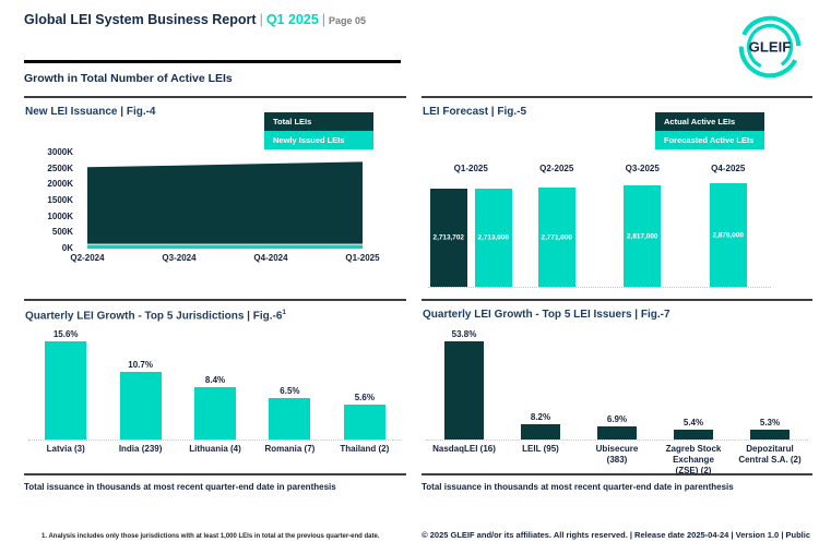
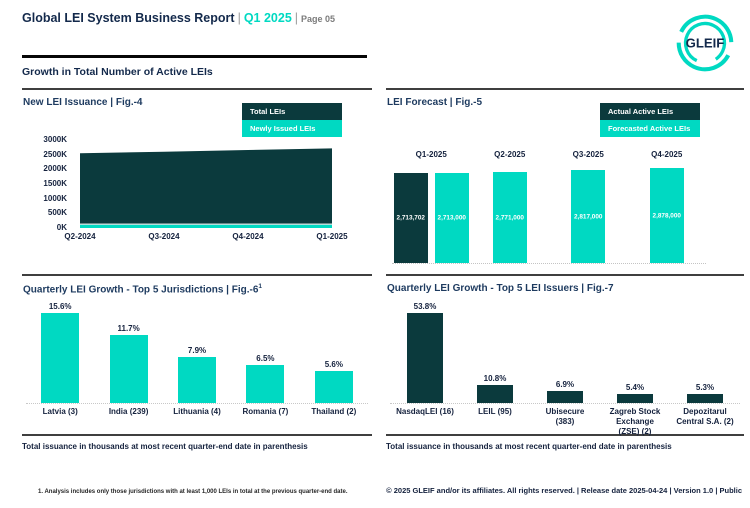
Quarterly LEI Growth - Top 5 Jurisdictions | Fig.-6/India (239): 10.7% -> 11.7%
Quarterly LEI Growth - Top 5 Jurisdictions | Fig.-6/Lithuania (4): 8.4% -> 7.9%
Quarterly LEI Growth - Top 5 LEI Issuers | Fig.-7/LEIL (95): 8.2% -> 10.8%
